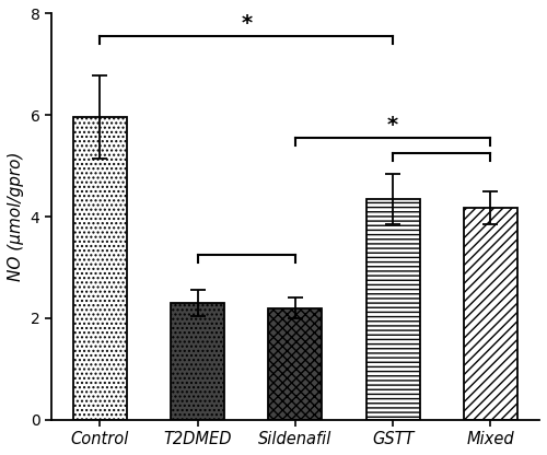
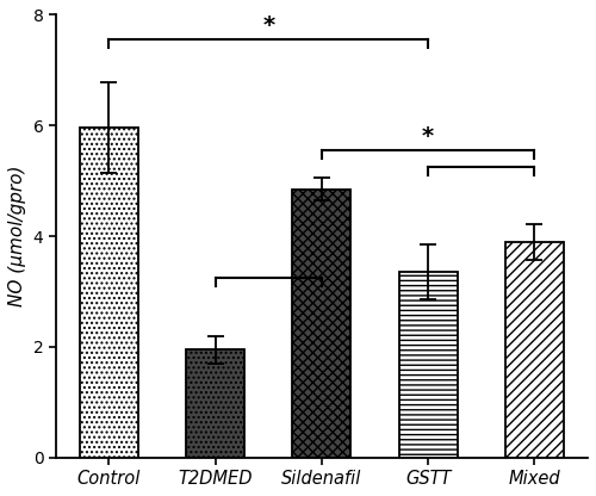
T2DMED: 2.30 -> 1.95
Sildenafil: 2.20 -> 4.85
GSTT: 4.35 -> 3.35
Mixed: 4.18 -> 3.90
